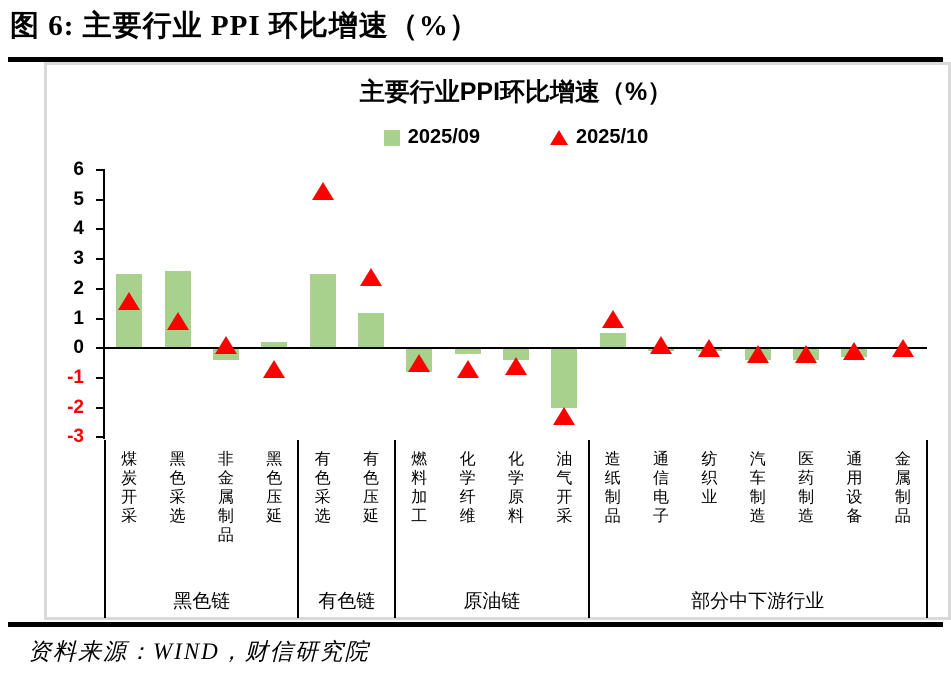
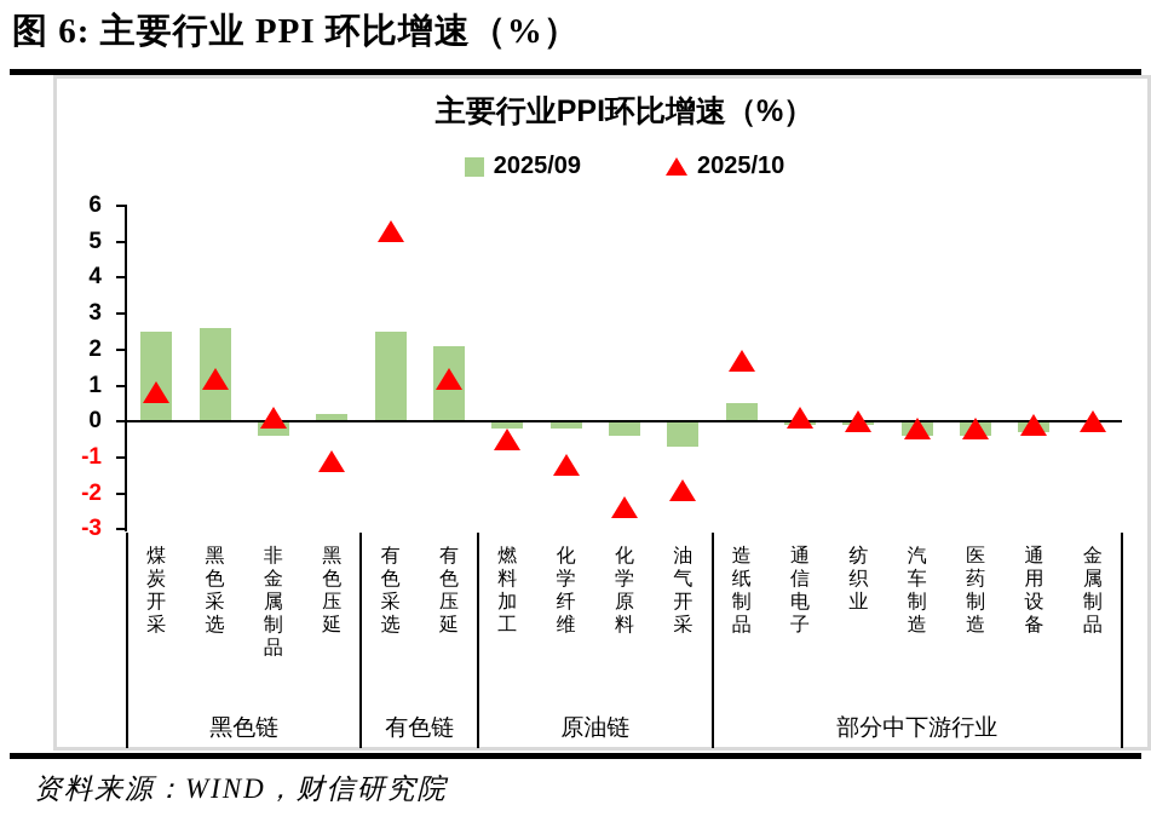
2025/10/煤炭开采: 1.6 -> 0.8
2025/10/黑色采选: 0.9 -> 1.2
2025/10/黑色压延: -0.7 -> -1.1
2025/09/有色压延: 1.2 -> 2.1
2025/10/有色压延: 2.4 -> 1.2
2025/09/燃料加工: -0.8 -> -0.2
2025/10/化学纤维: -0.7 -> -1.2
2025/10/化学原料: -0.6 -> -2.4
2025/09/油气开采: -2.0 -> -0.7
2025/10/油气开采: -2.3 -> -1.9
2025/10/造纸制品: 1.0 -> 1.7
